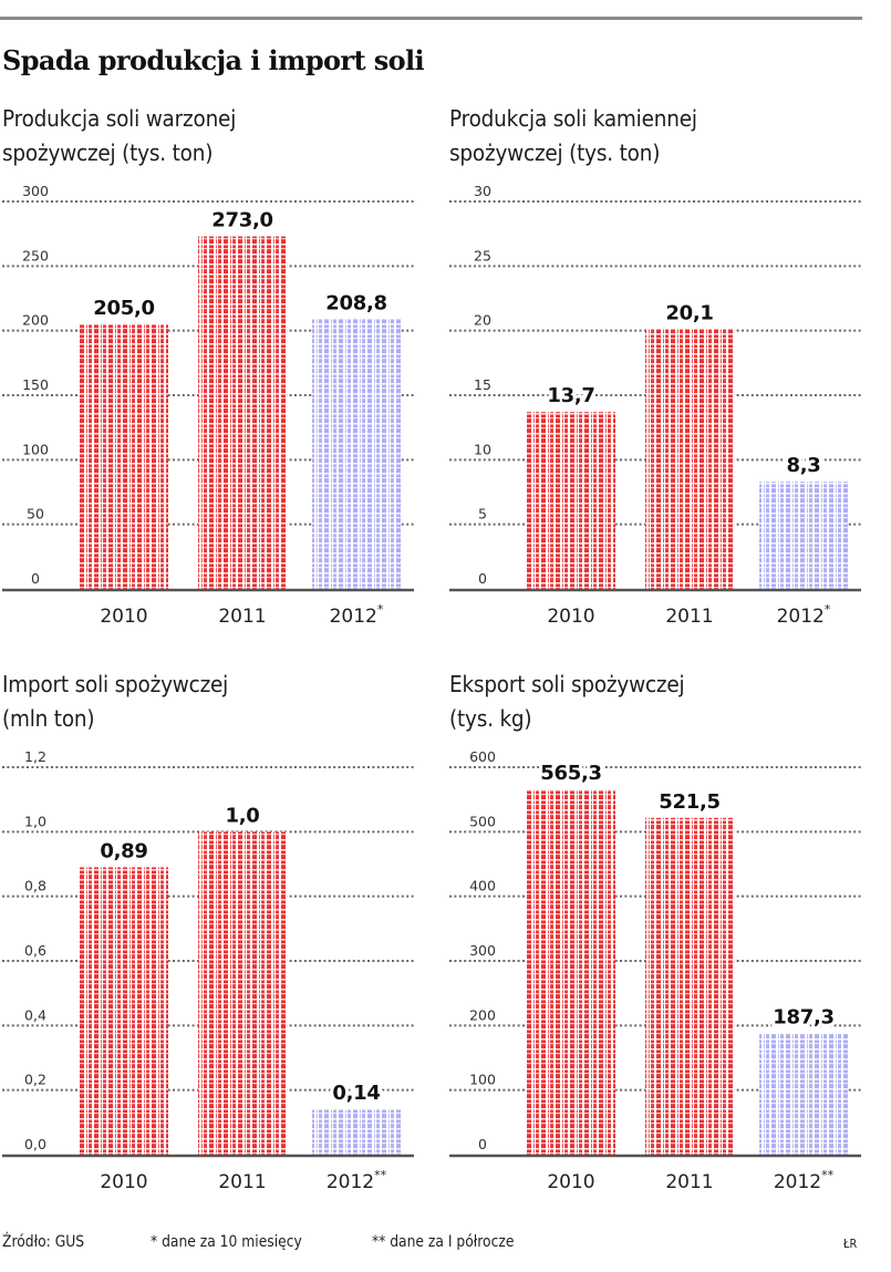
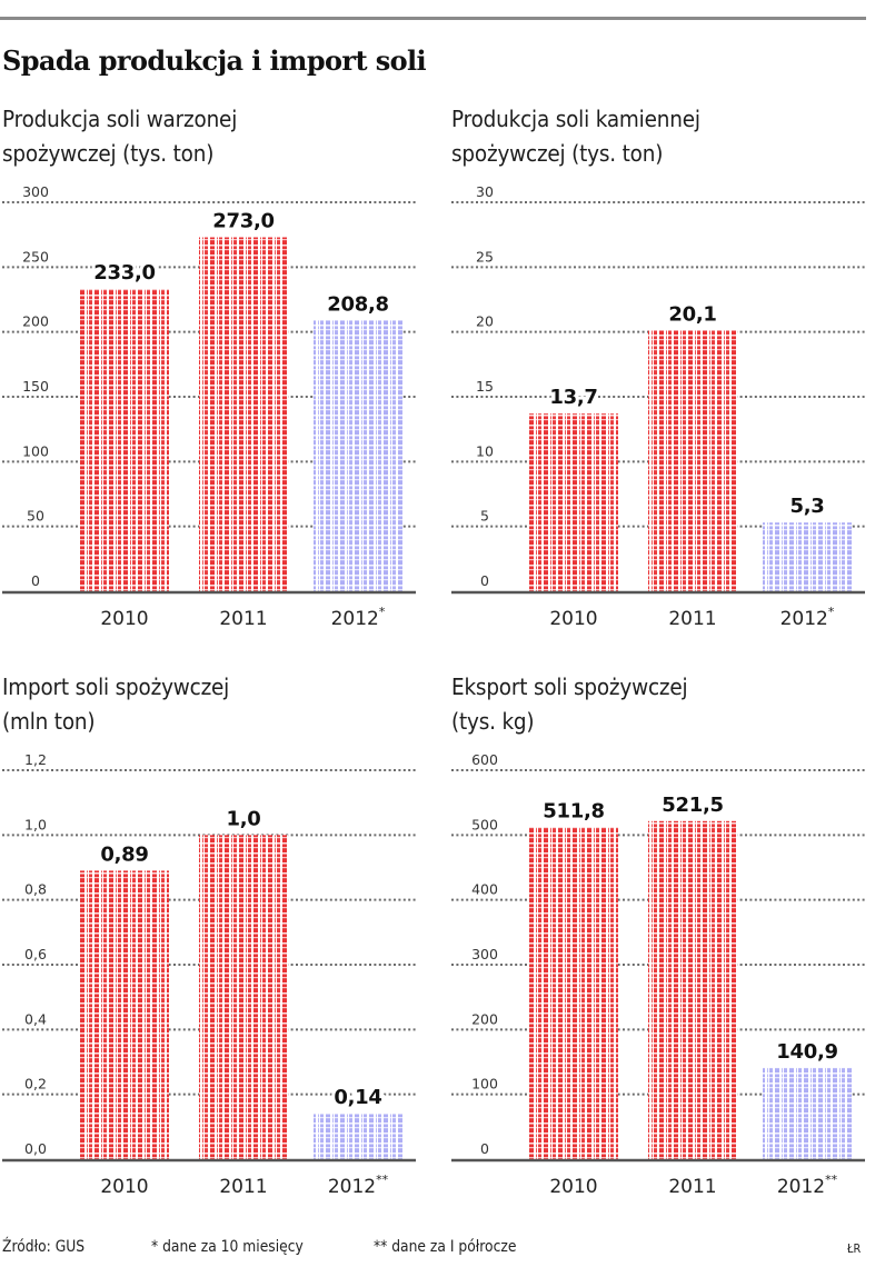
Produkcja soli warzonej spożywczej (tys. ton)/2010: 205,0 -> 233,0
Produkcja soli kamiennej spożywczej (tys. ton)/2012*: 8,3 -> 5,3
Eksport soli spożywczej (tys. kg)/2010: 565,3 -> 511,8
Eksport soli spożywczej (tys. kg)/2012**: 187,3 -> 140,9
